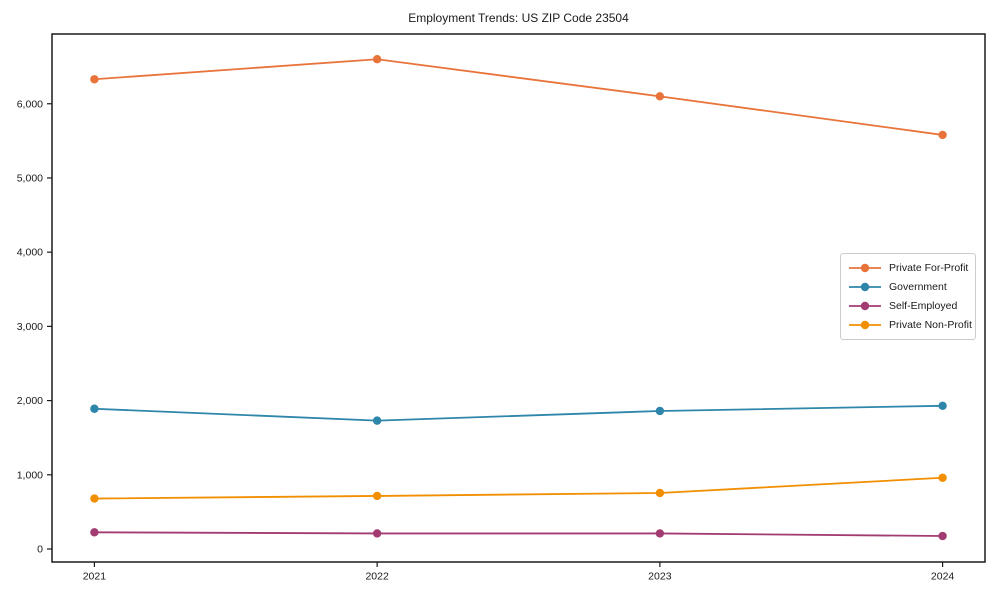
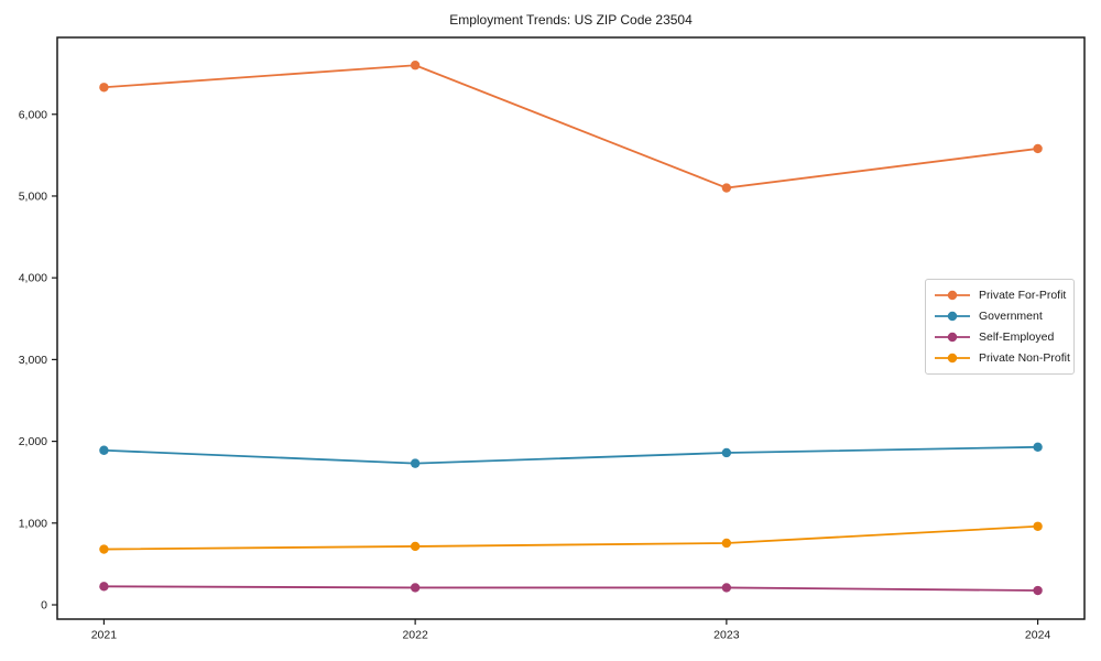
Private For-Profit/2023: 6100 -> 5100
